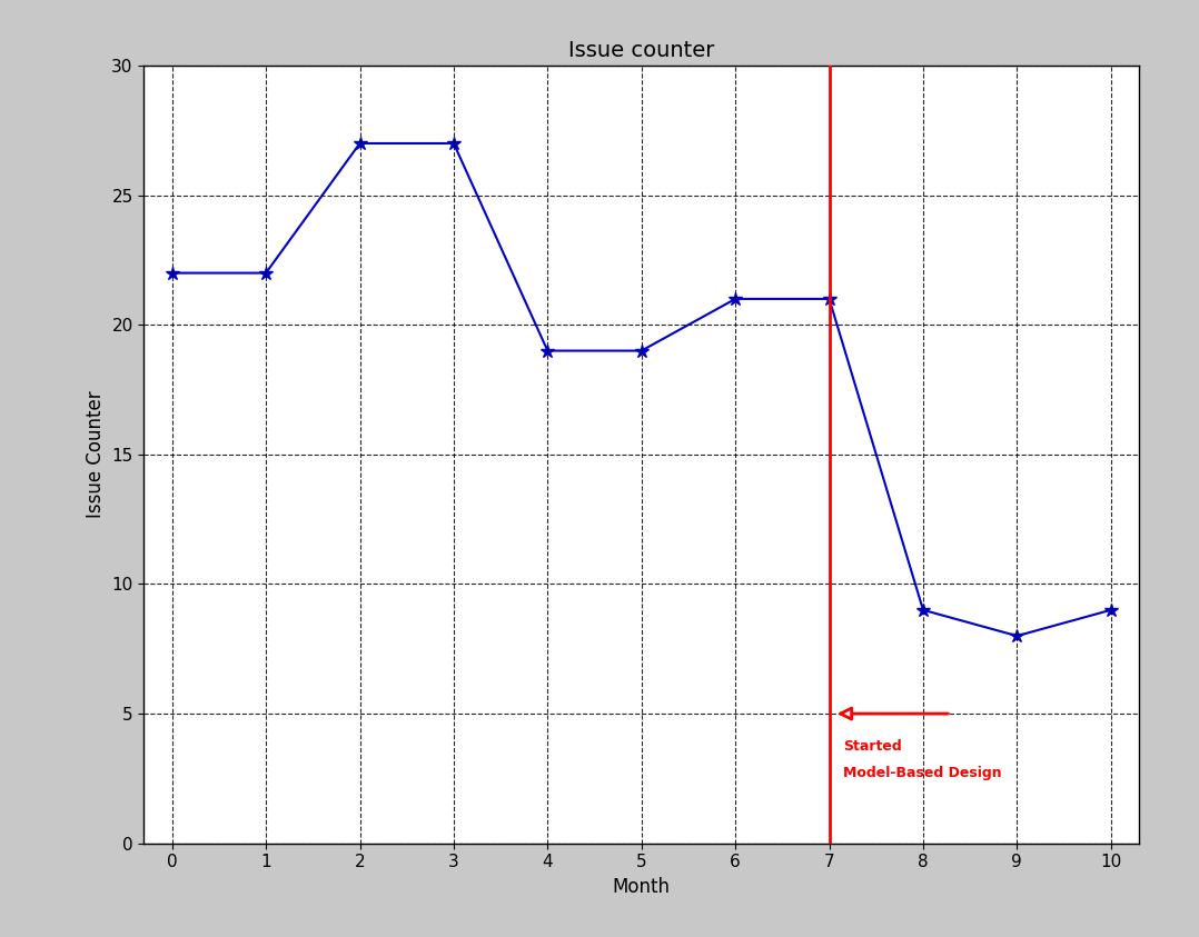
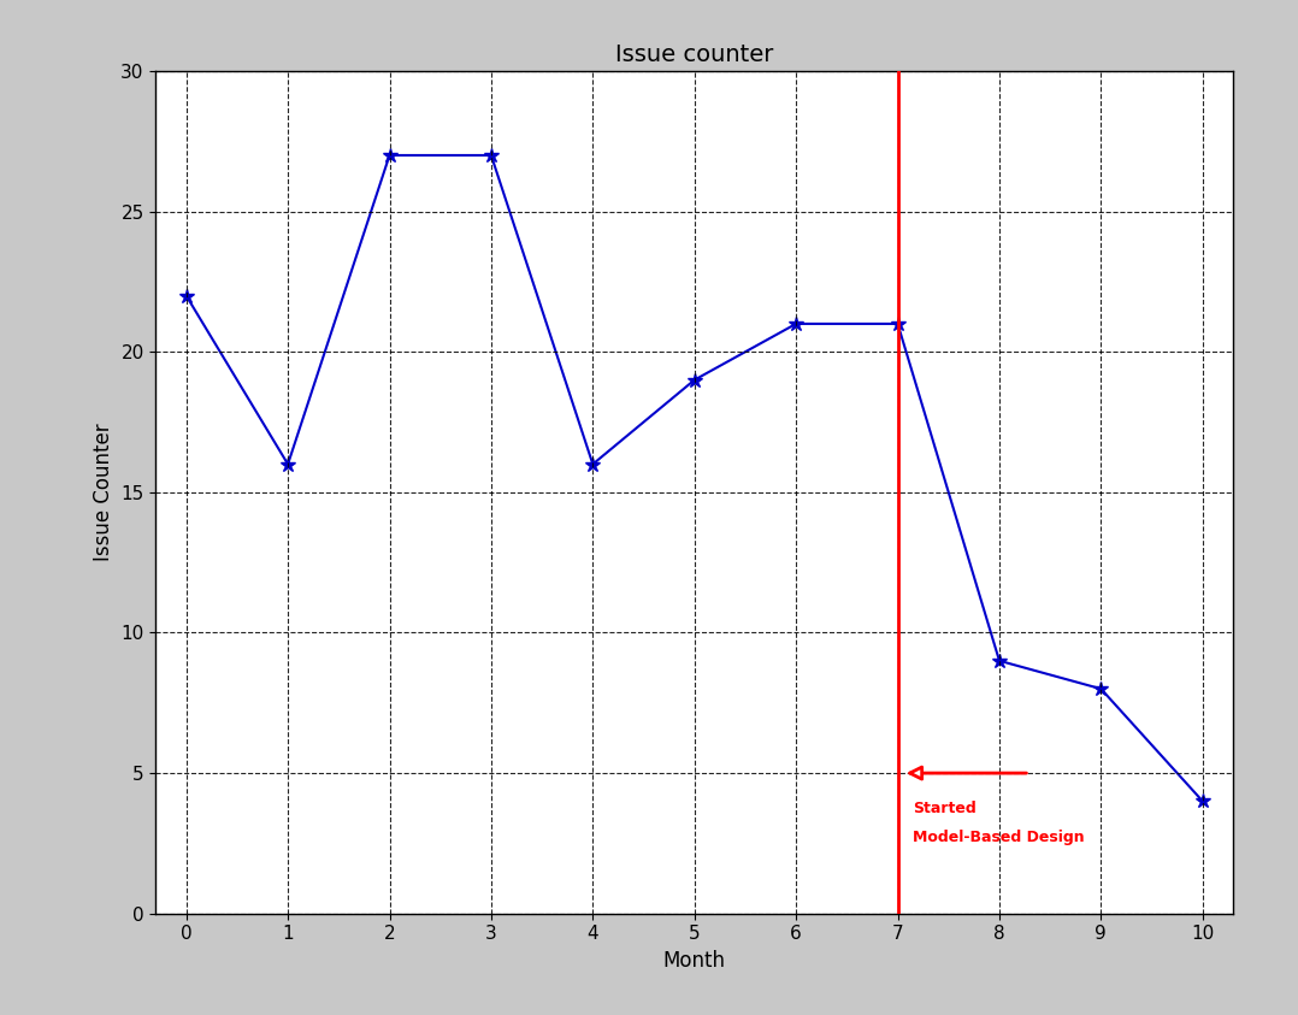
1: 22 -> 16
4: 19 -> 16
10: 9 -> 4
